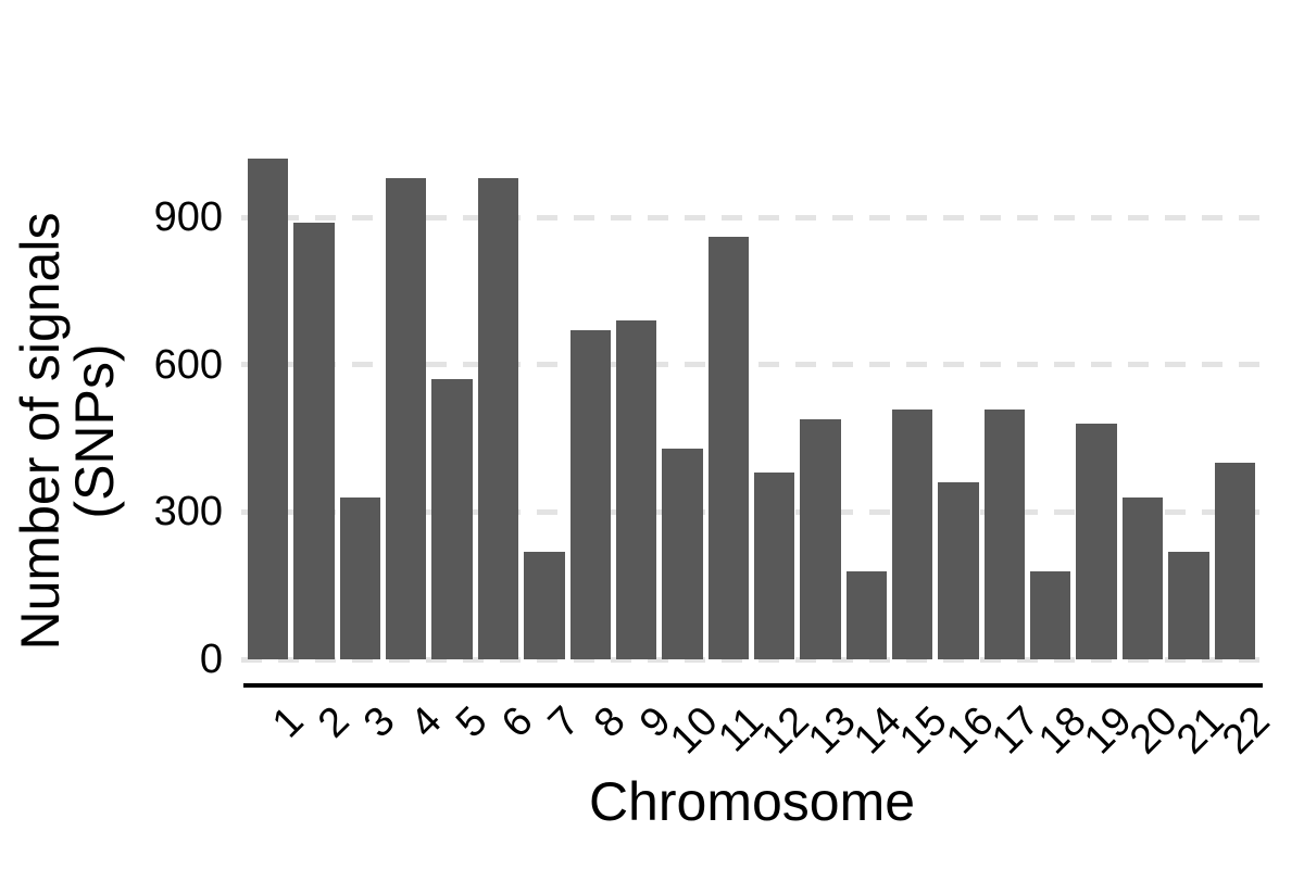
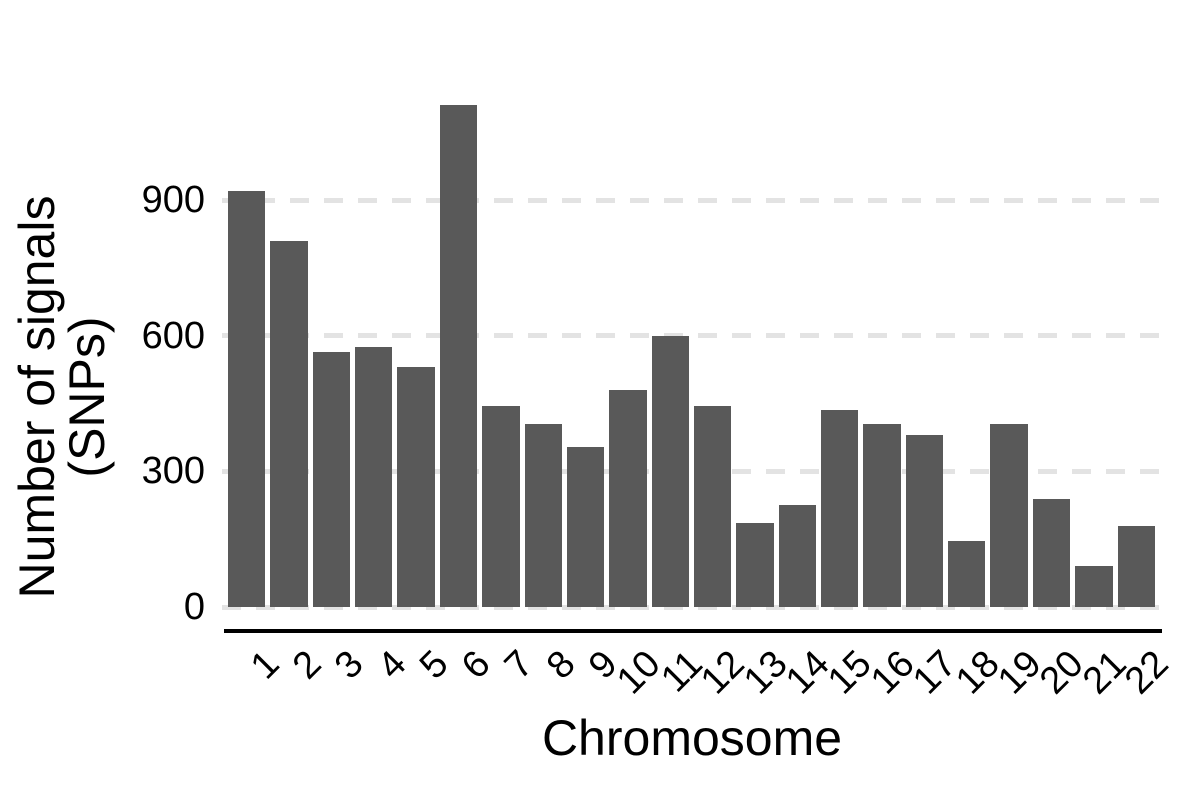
1: 1020 -> 920
2: 890 -> 810
3: 330 -> 560
4: 980 -> 580
5: 570 -> 530
6: 980 -> 1110
7: 220 -> 440
8: 670 -> 400
9: 690 -> 360
10: 430 -> 480
11: 860 -> 600
12: 380 -> 440
13: 490 -> 180
14: 180 -> 220
15: 510 -> 440
16: 360 -> 400
17: 510 -> 380
18: 180 -> 140
19: 480 -> 400
20: 330 -> 240
21: 220 -> 90
22: 400 -> 180
